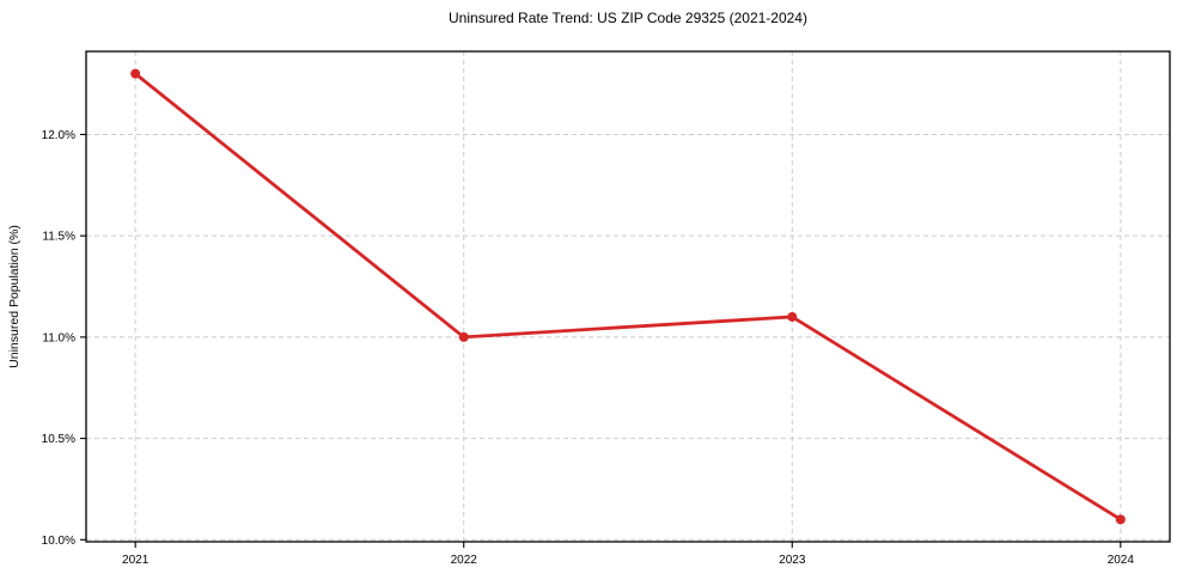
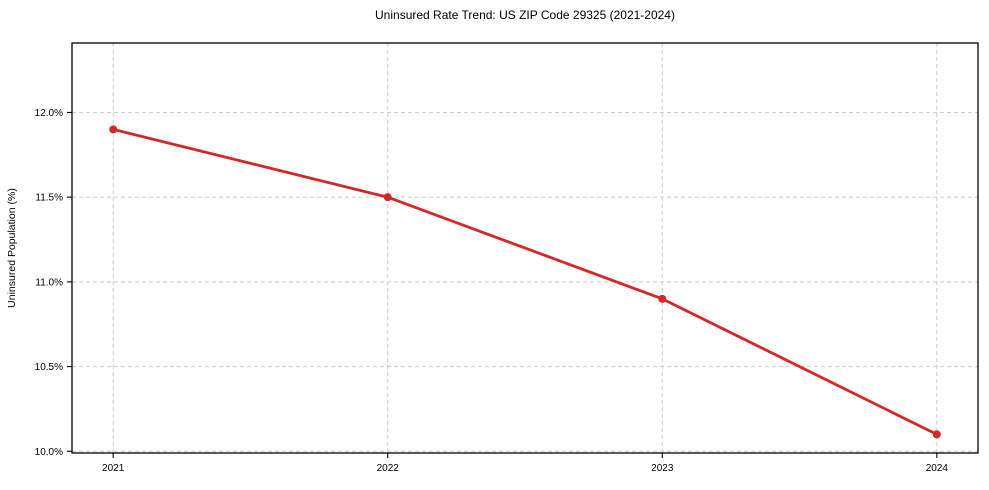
2021: 12.3% -> 11.9%
2022: 11.0% -> 11.5%
2023: 11.1% -> 10.9%
